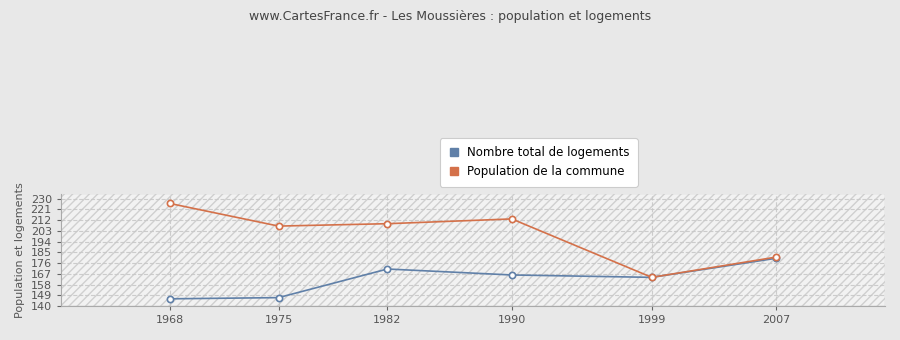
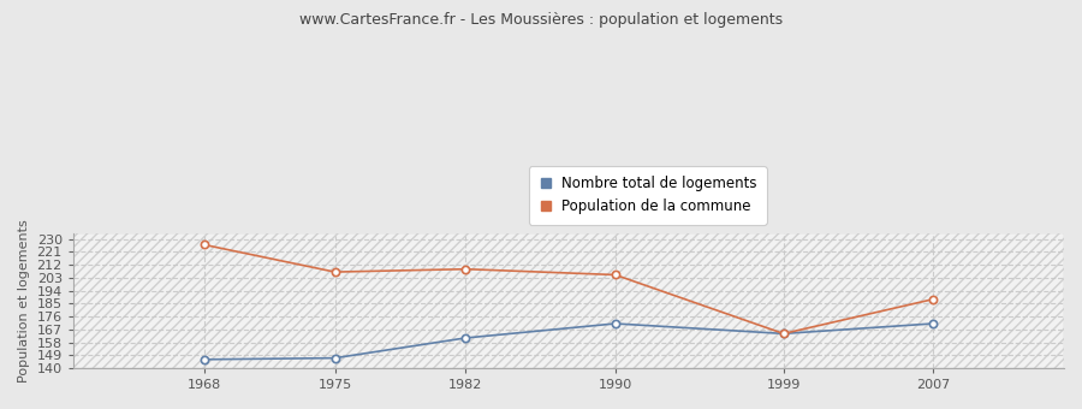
Nombre total de logements/1982: 171 -> 161
Nombre total de logements/1990: 166 -> 171
Population de la commune/1990: 213 -> 205
Nombre total de logements/2007: 180 -> 171
Population de la commune/2007: 181 -> 188
